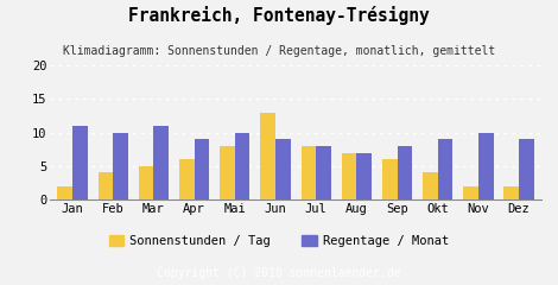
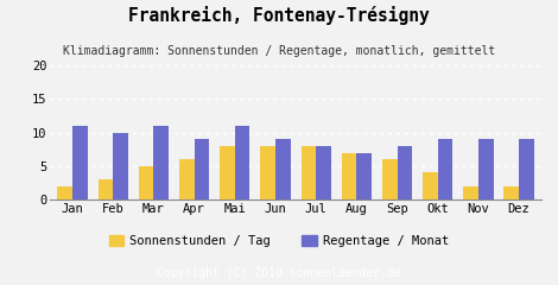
Sonnenstunden / Tag/Feb: 4 -> 3
Regentage / Monat/Mai: 10 -> 11
Sonnenstunden / Tag/Jun: 13 -> 8
Regentage / Monat/Nov: 10 -> 9
